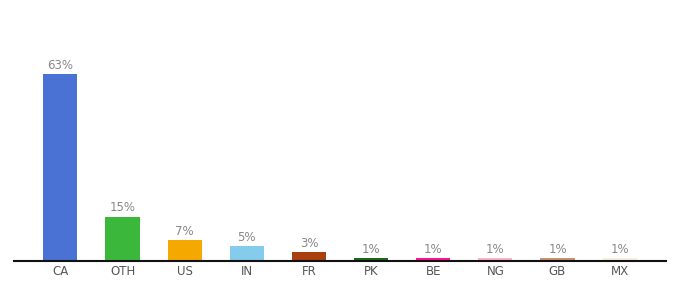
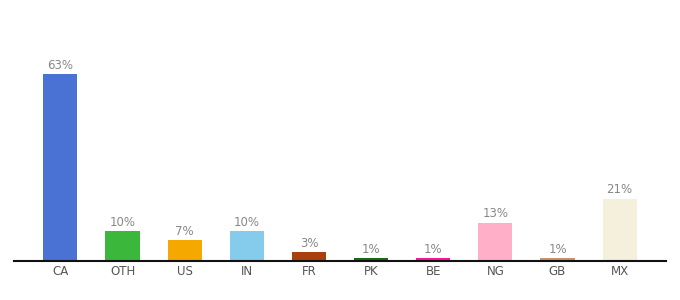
OTH: 15% -> 10%
IN: 5% -> 10%
NG: 1% -> 13%
MX: 1% -> 21%
